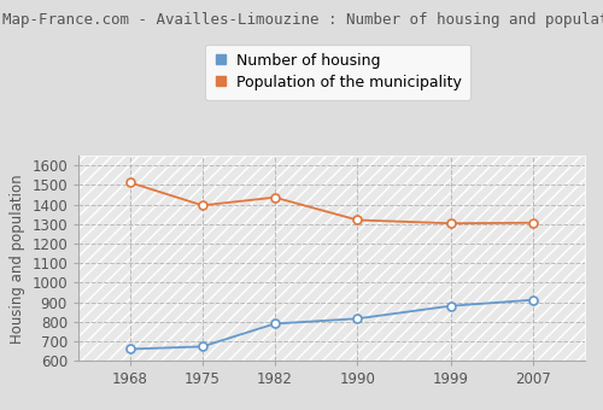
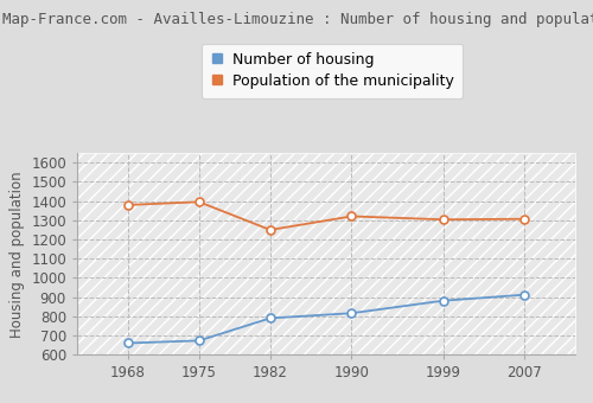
Population of the municipality/1968: 1510 -> 1380
Population of the municipality/1982: 1440 -> 1250
